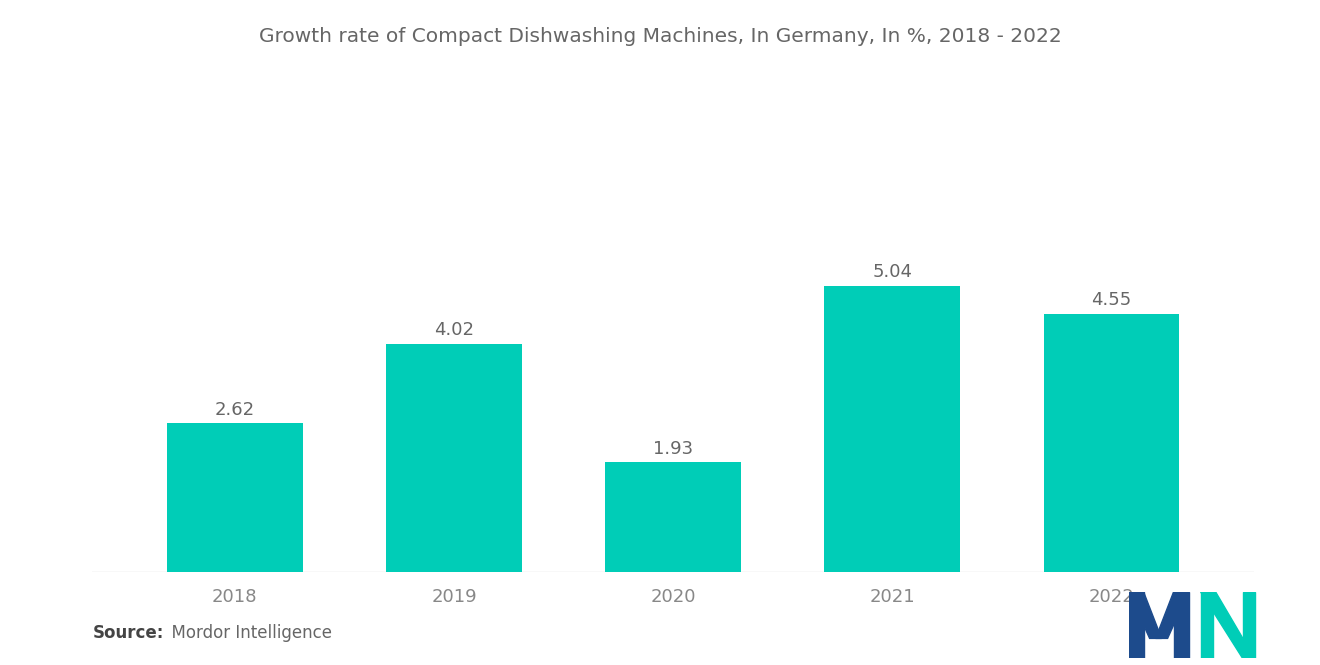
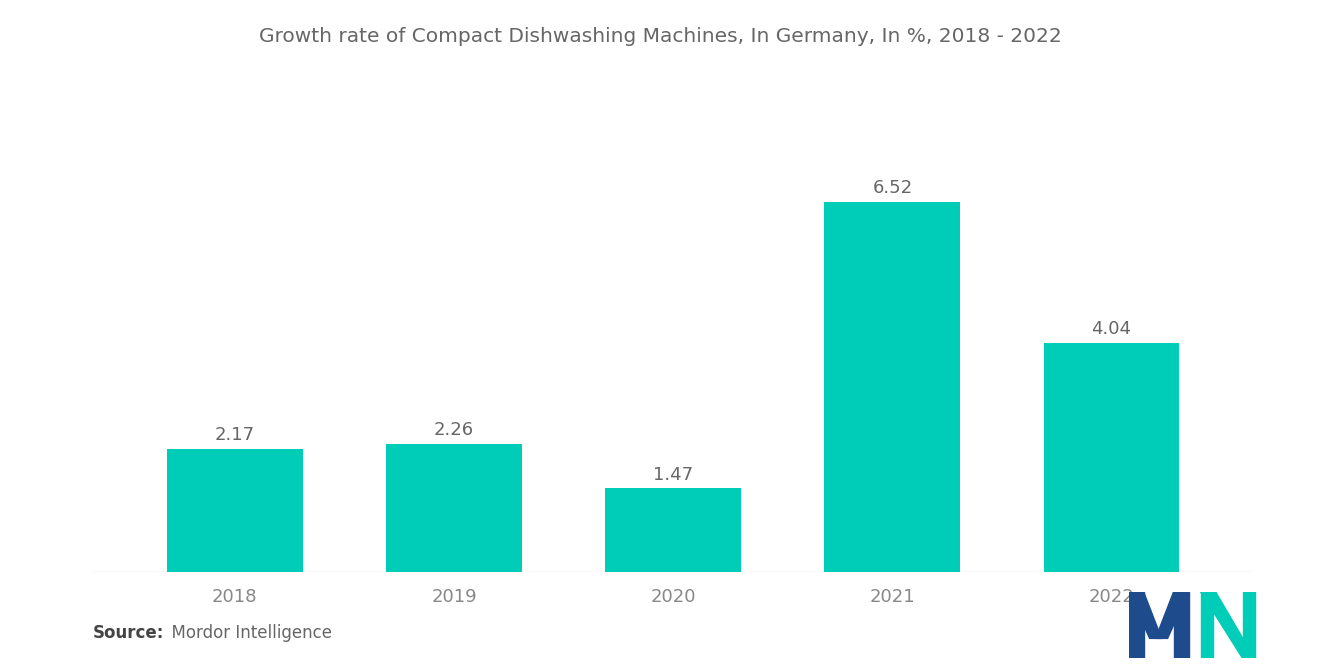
2018: 2.62 -> 2.17
2019: 4.02 -> 2.26
2020: 1.93 -> 1.47
2021: 5.04 -> 6.52
2022: 4.55 -> 4.04
